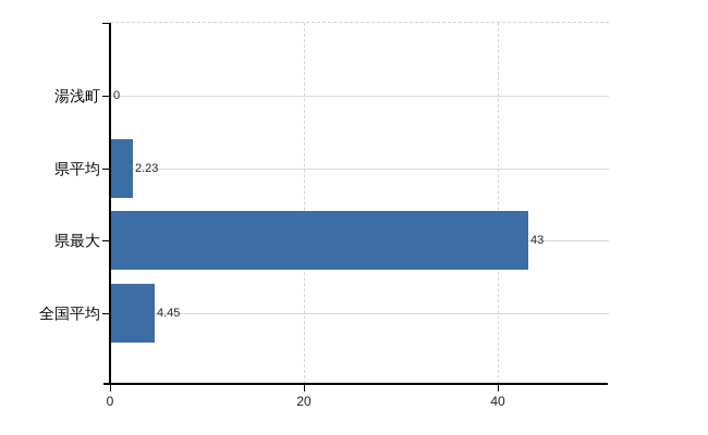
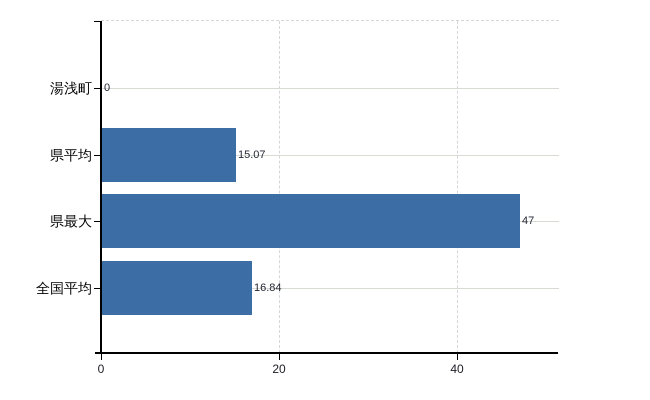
県平均: 2.23 -> 15.07
県最大: 43 -> 47
全国平均: 4.45 -> 16.84
